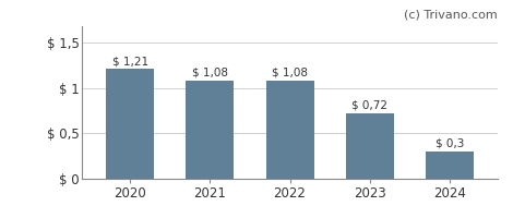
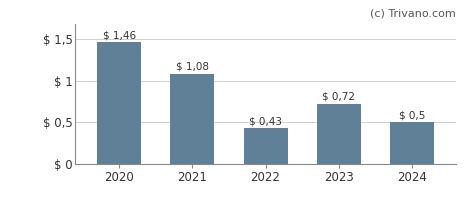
2020: 1,21 -> 1,46
2022: 1,08 -> 0,43
2024: 0,3 -> 0,5
